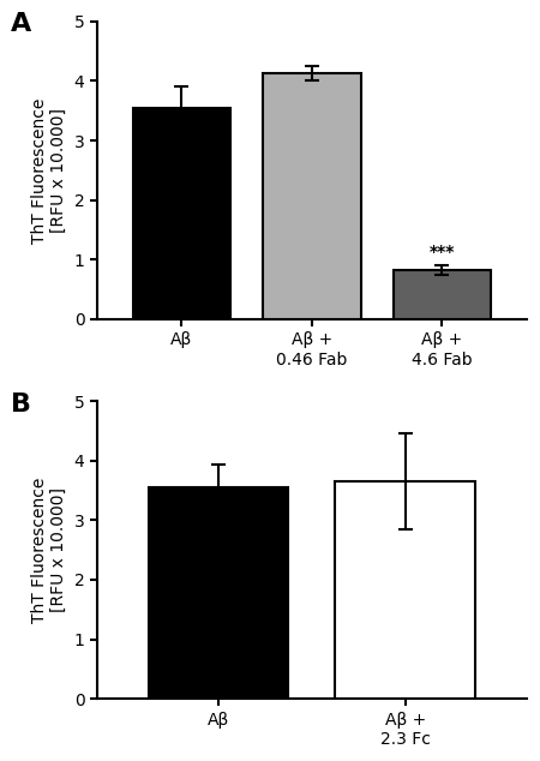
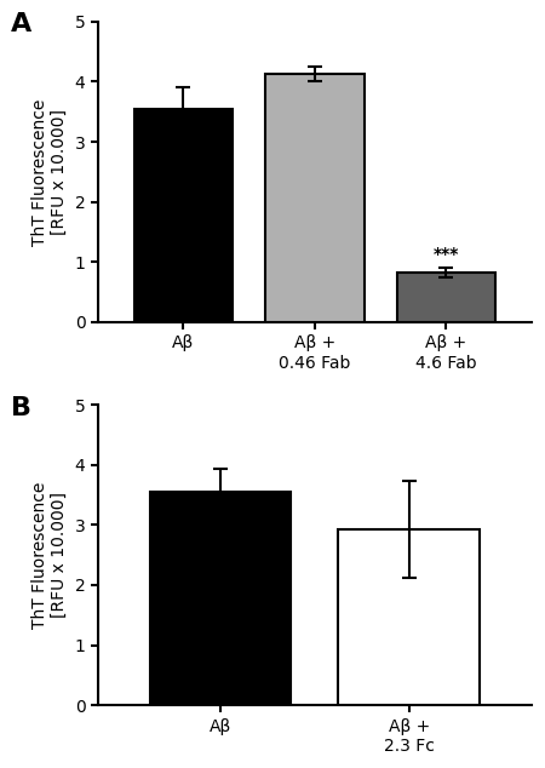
Aβ + 2.3 Fc: 3.65 -> 2.93
